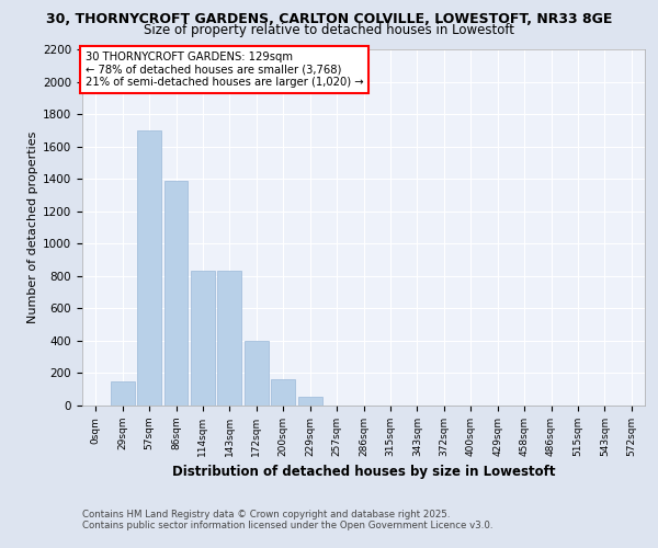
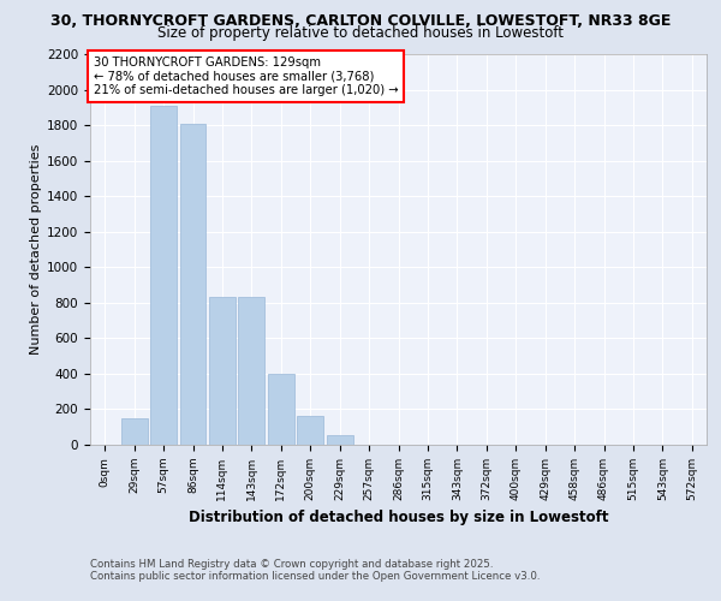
57sqm: 1700 -> 1910
86sqm: 1390 -> 1810
